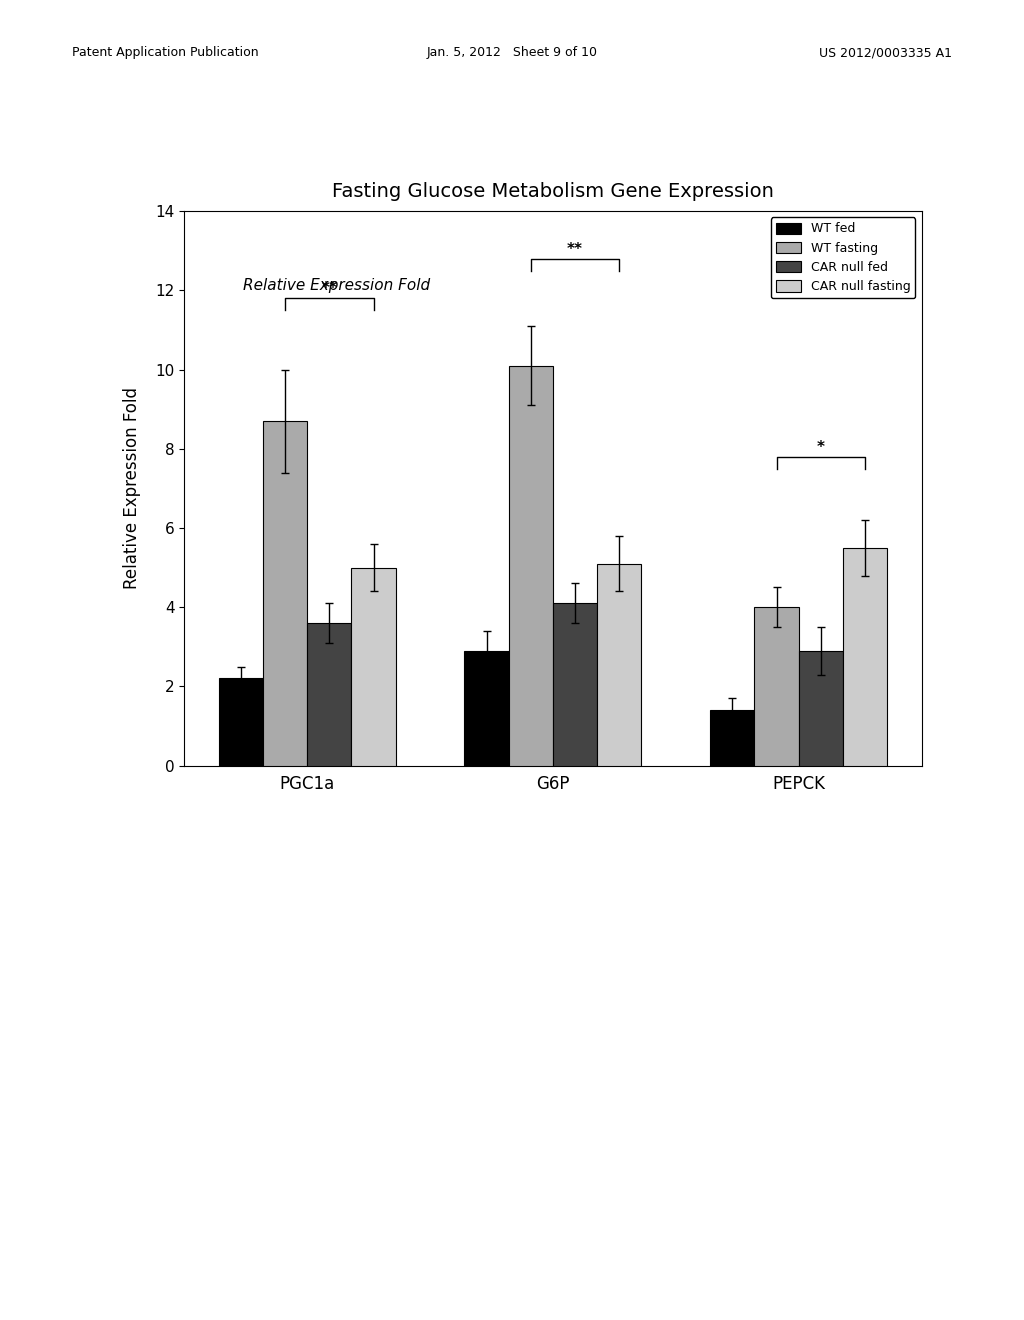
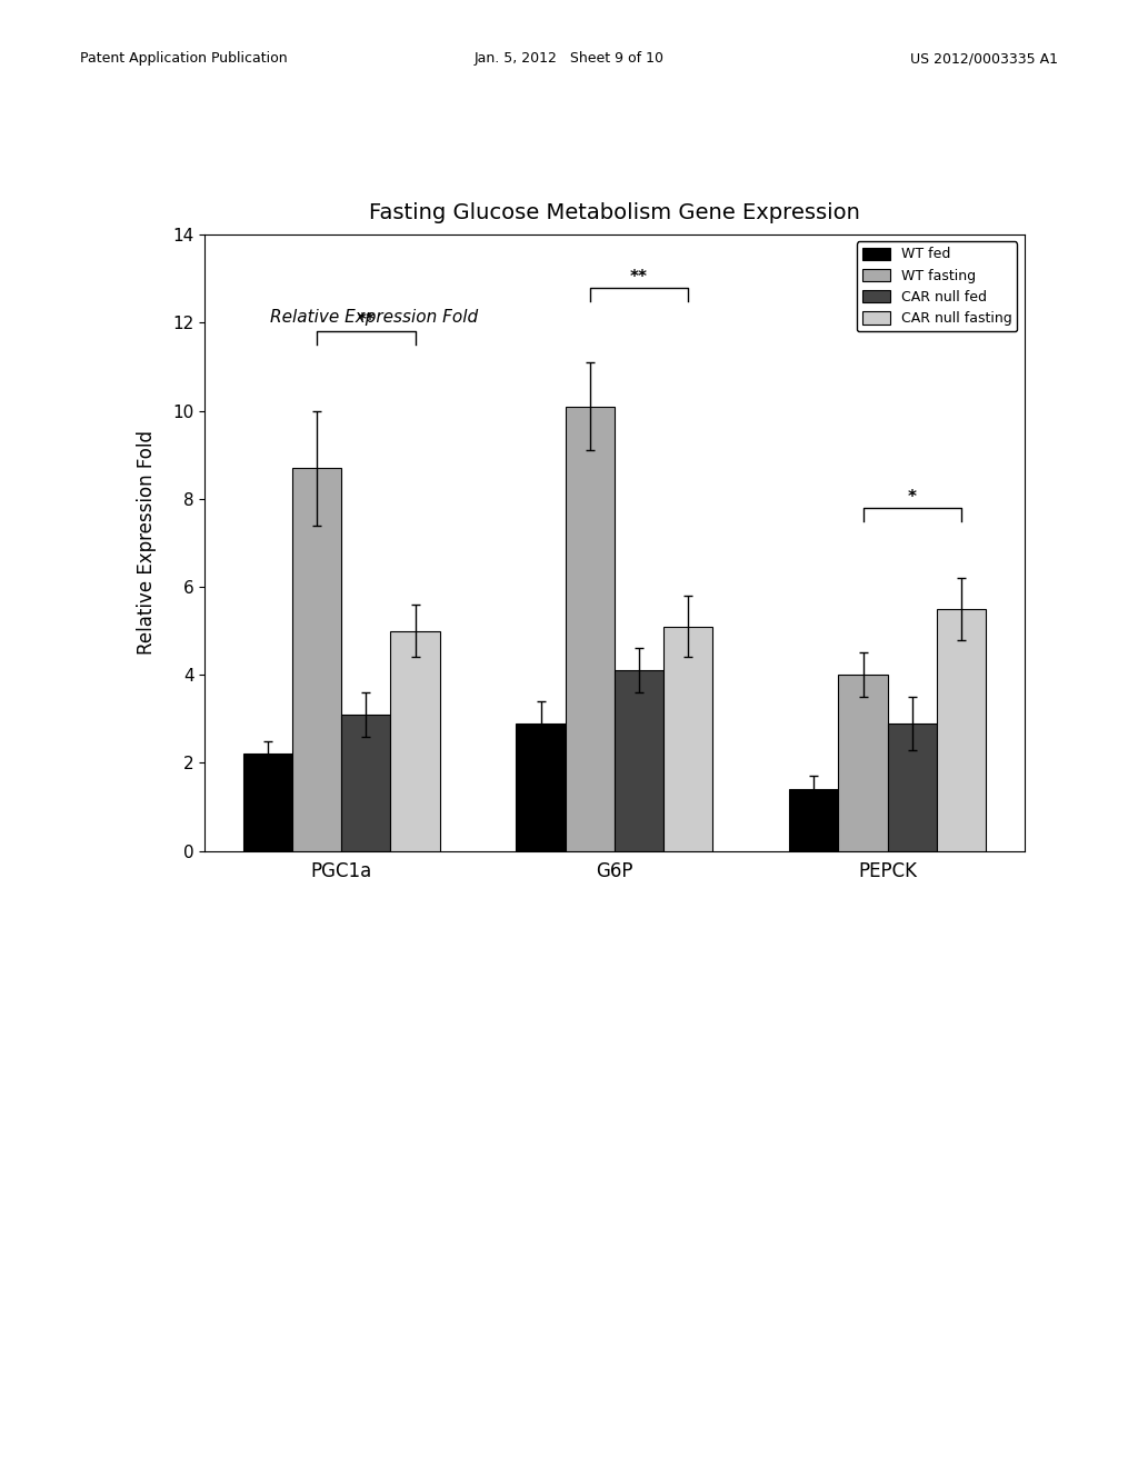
CAR null fed/PGC1a: 3.6 -> 3.1
